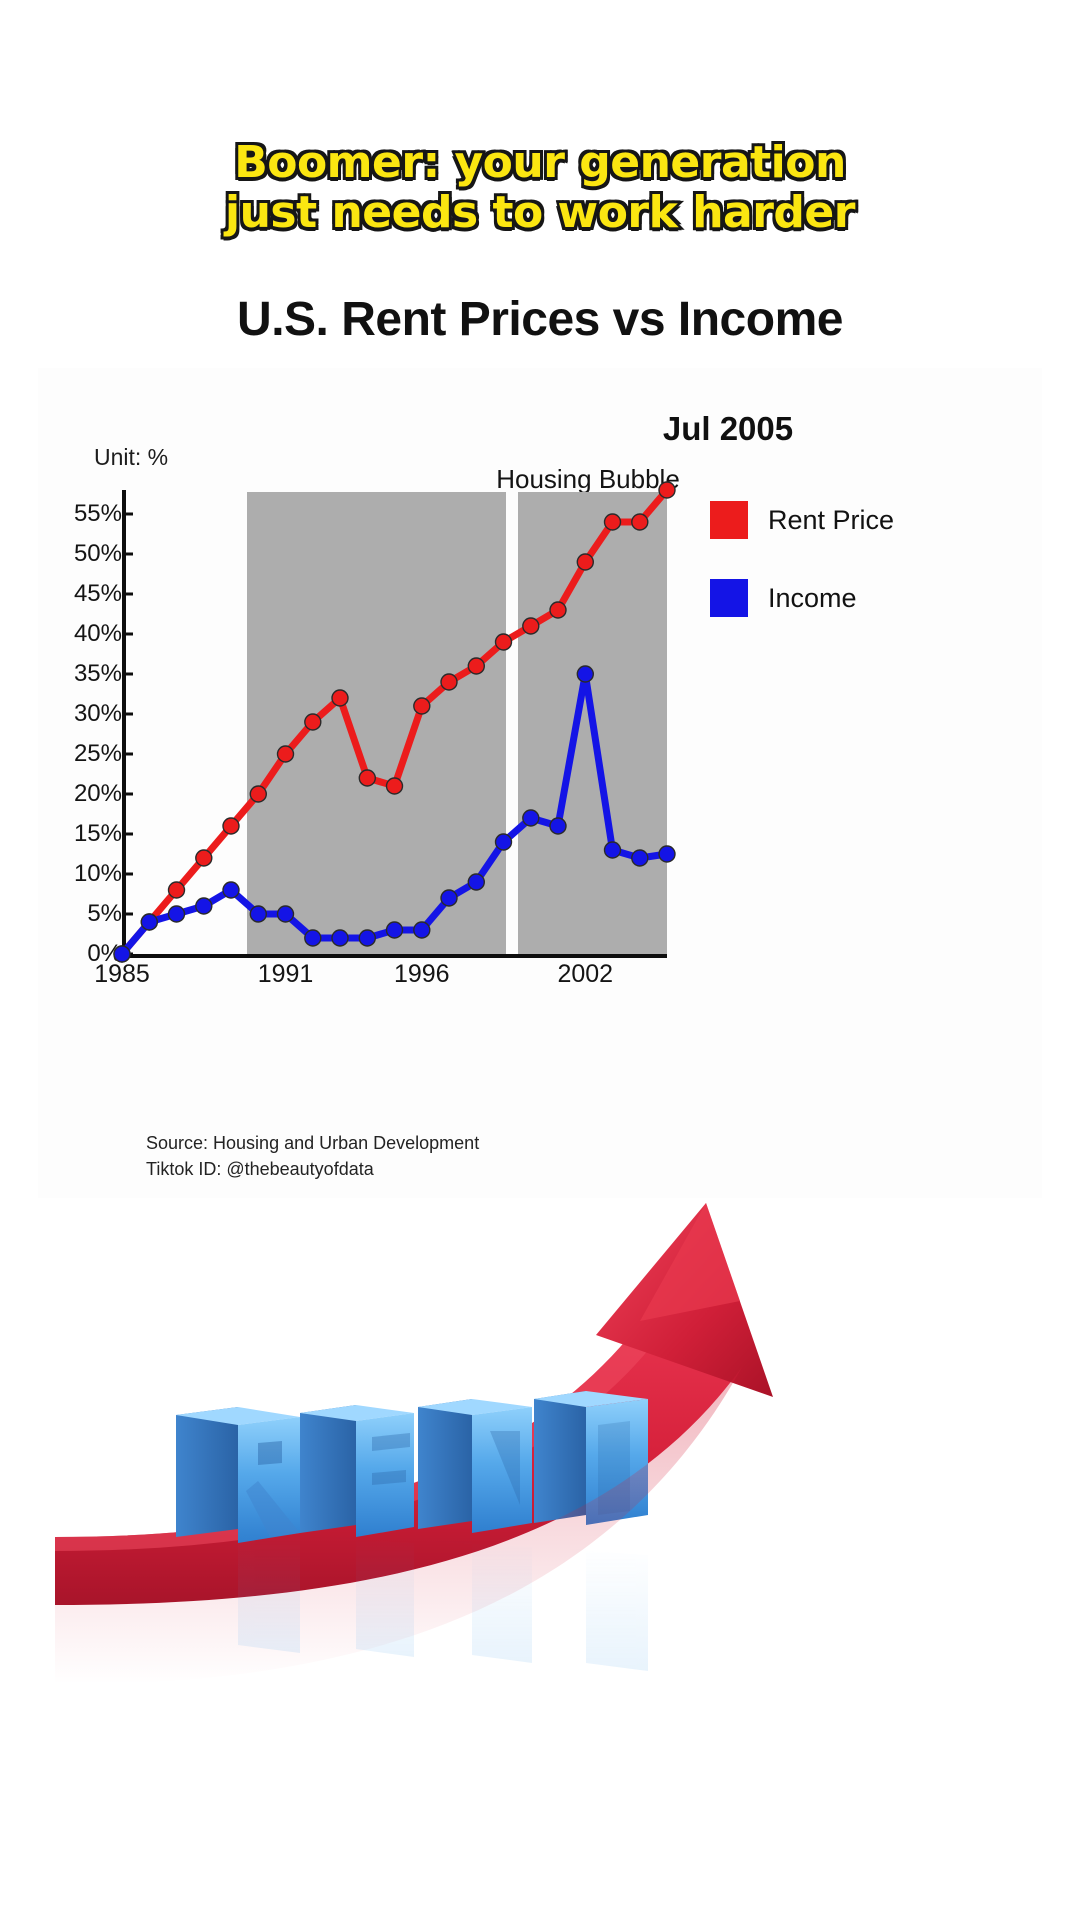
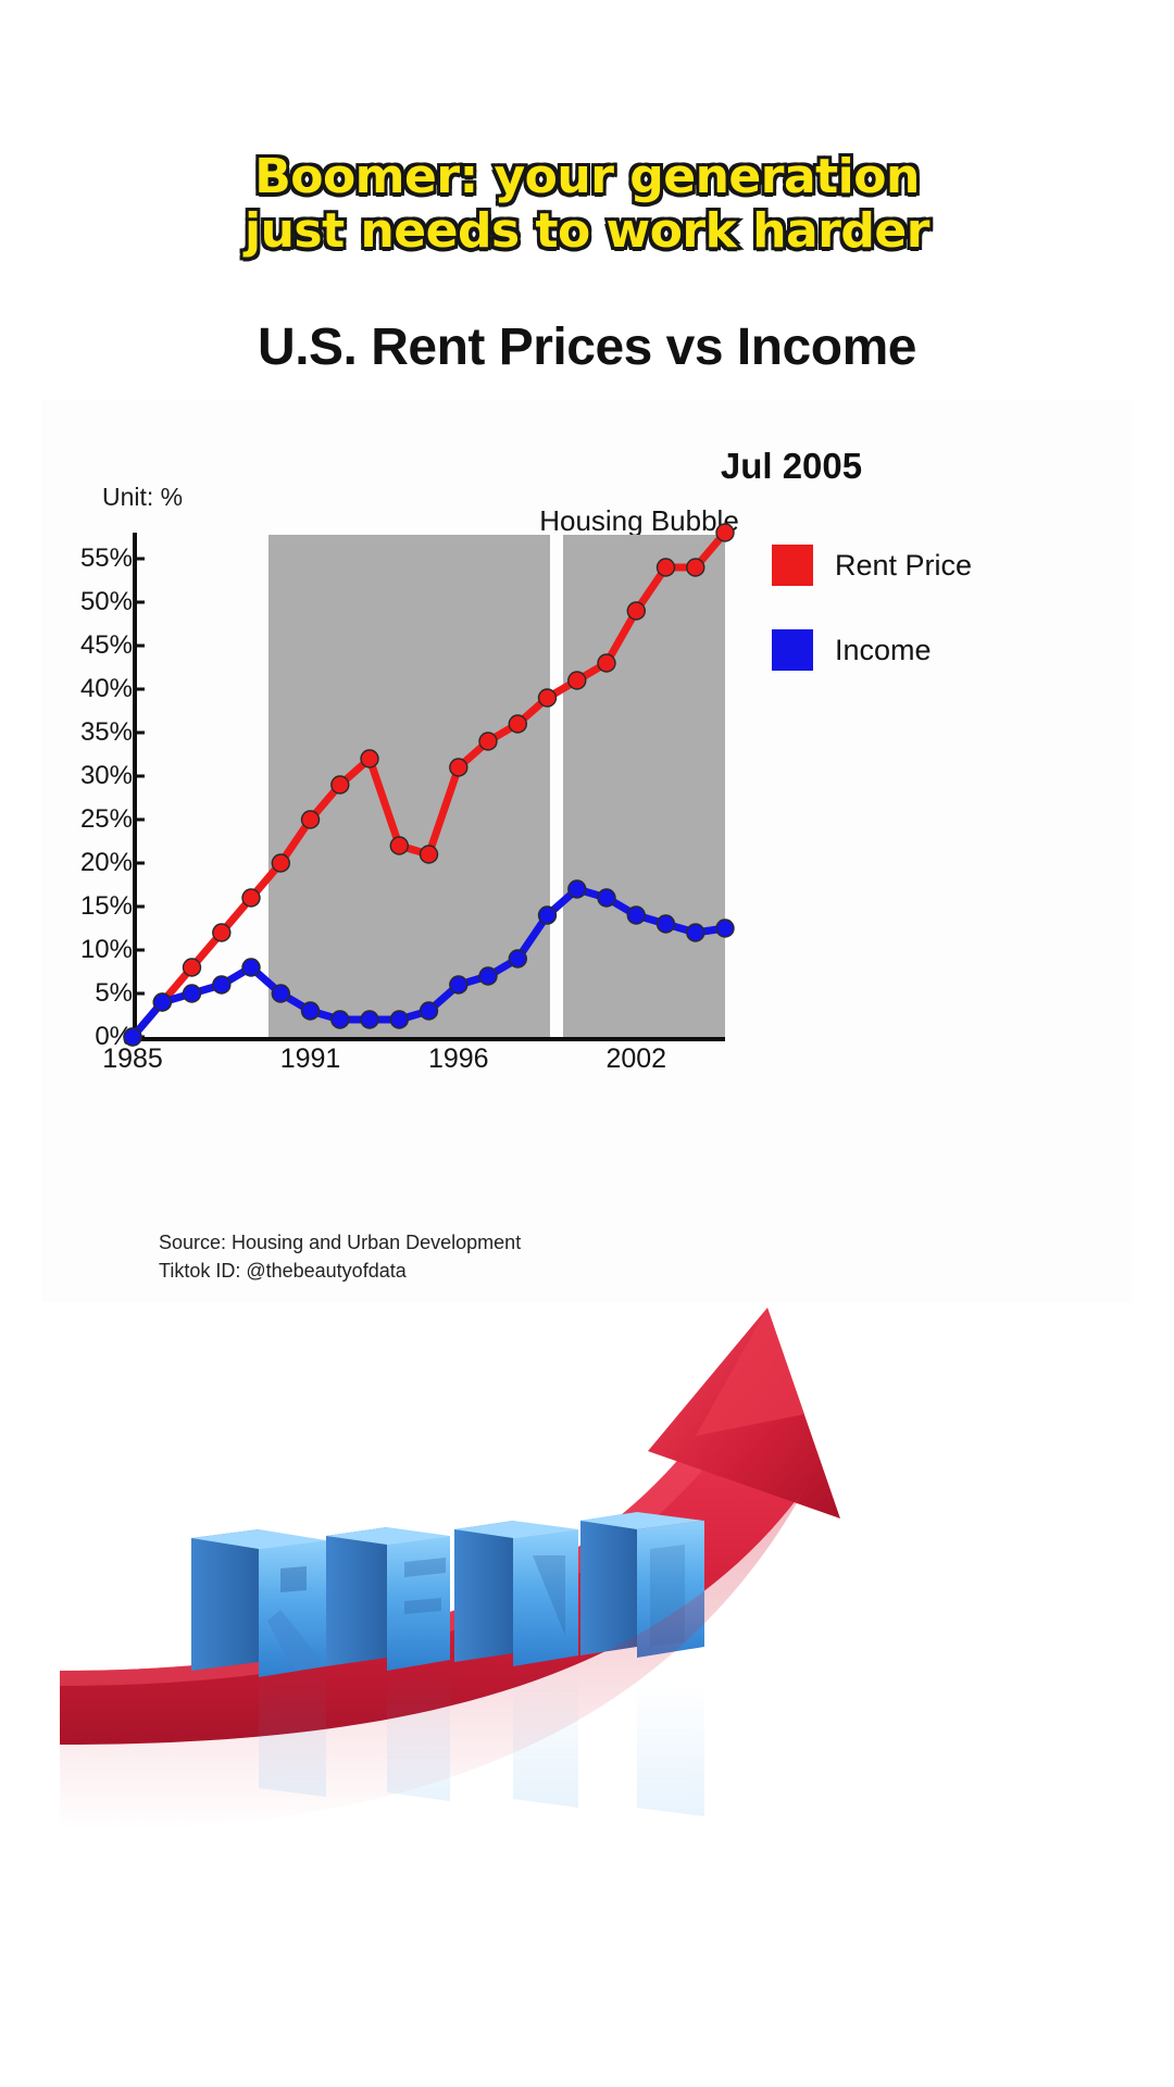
Income/1991: 5% -> 3%
Income/1996: 3% -> 6%
Income/2002: 35% -> 14%
